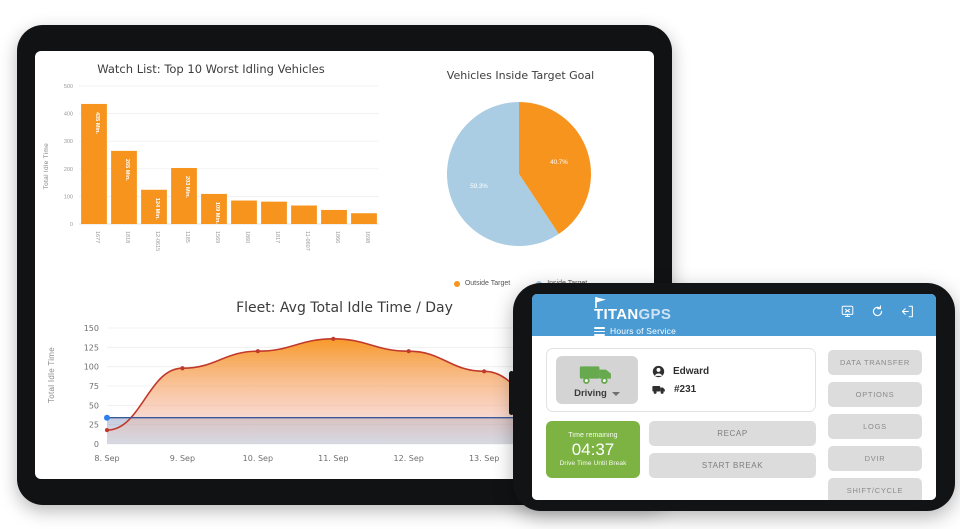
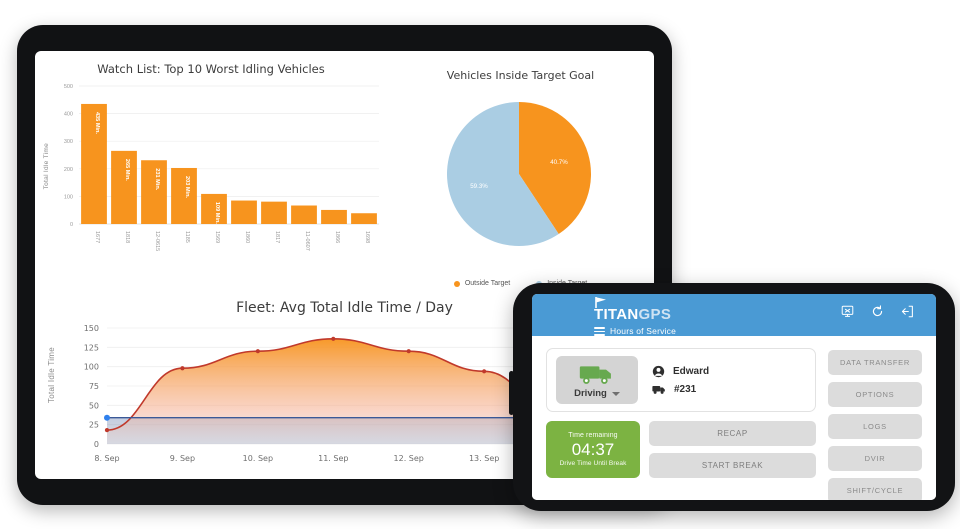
Watch List: Top 10 Worst Idling Vehicles/12-0615: 124 -> 231
